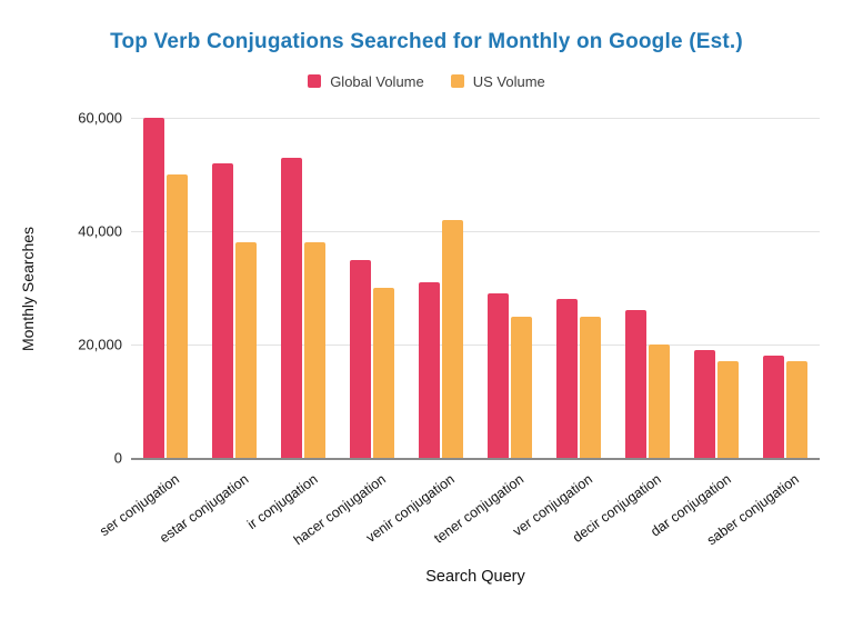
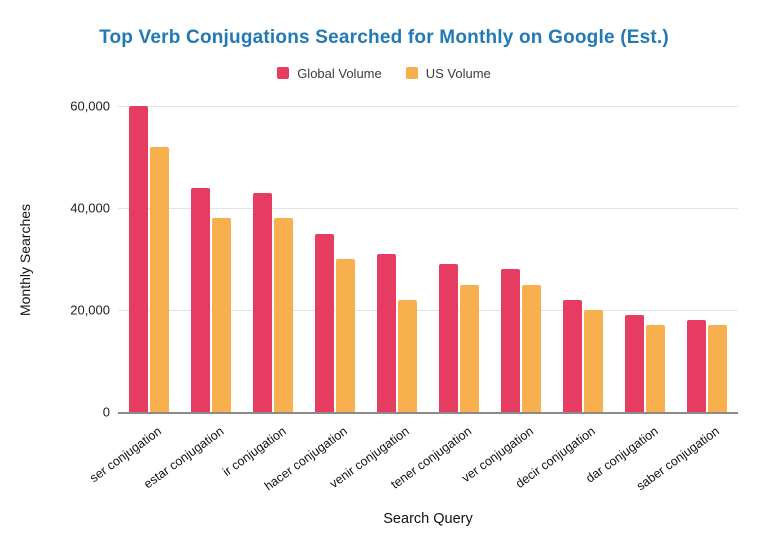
US Volume/ser conjugation: 50000 -> 52000
Global Volume/estar conjugation: 52000 -> 44000
Global Volume/ir conjugation: 53000 -> 43000
US Volume/venir conjugation: 42000 -> 22000
Global Volume/decir conjugation: 26000 -> 22000
